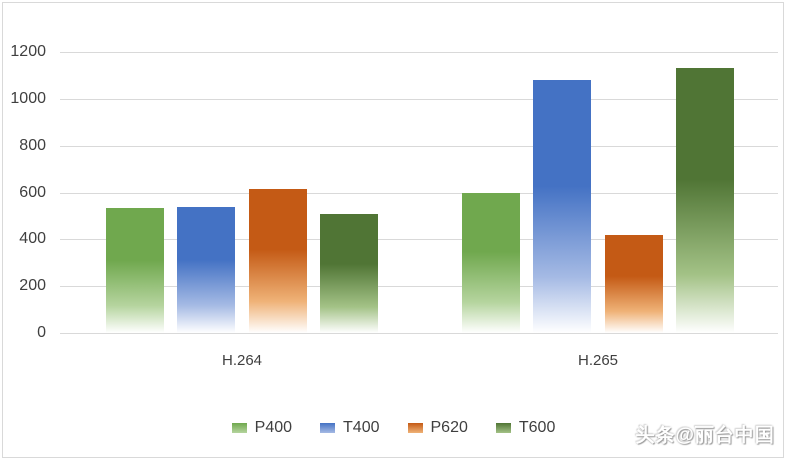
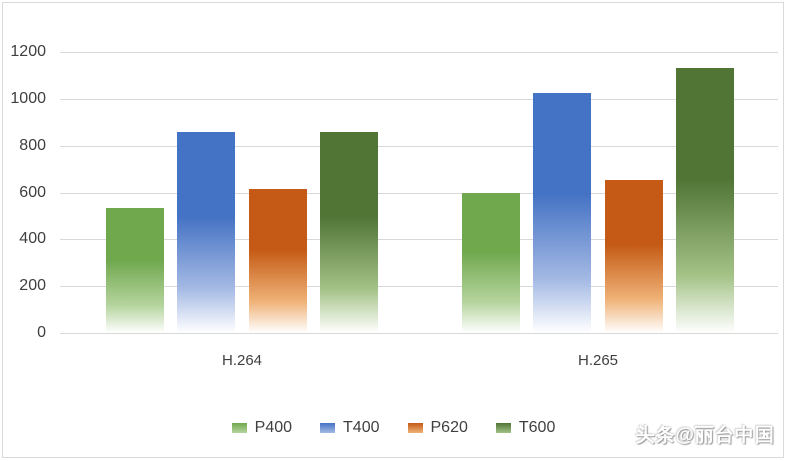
T400/H.264: 540 -> 860
T600/H.264: 510 -> 860
T400/H.265: 1080 -> 1020
P620/H.265: 420 -> 660
